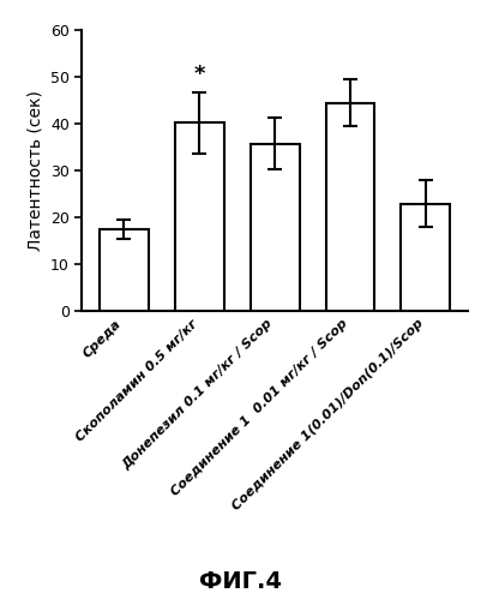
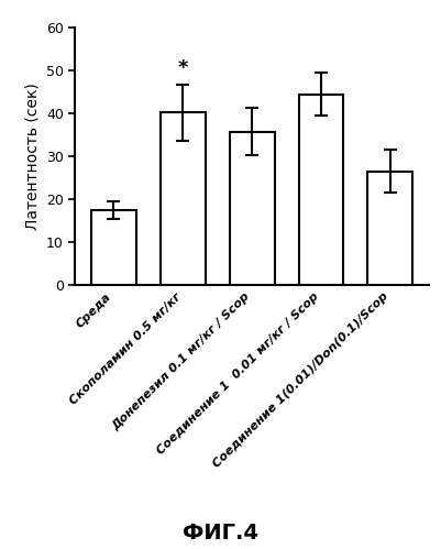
Соединение 1(0.01)/Don(0.1)/Scop: 23.0 -> 26.5
